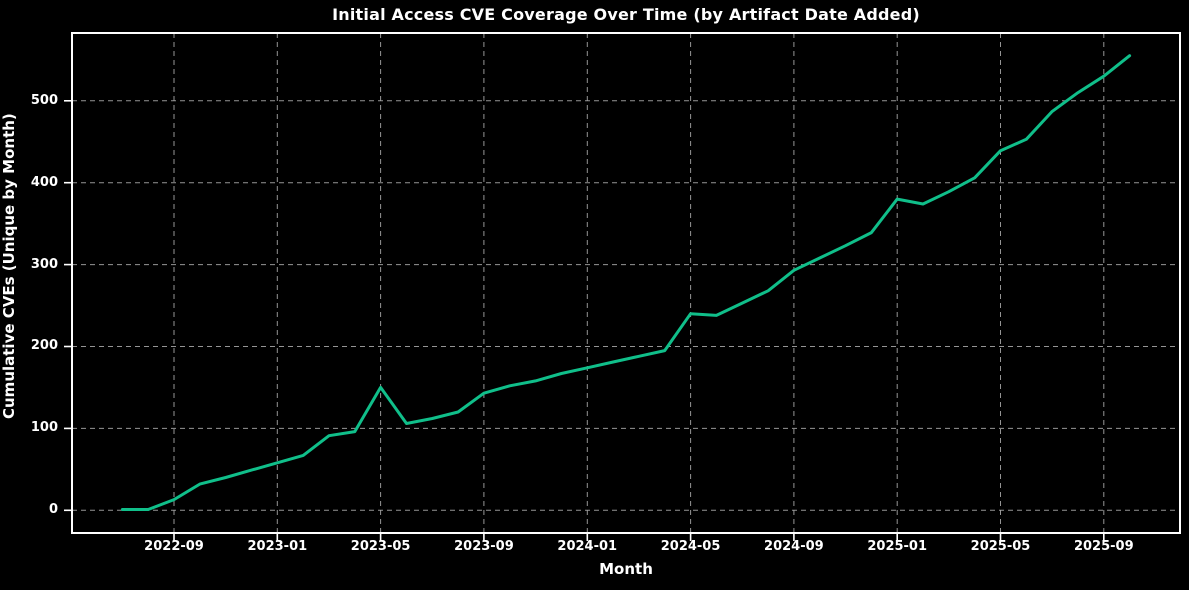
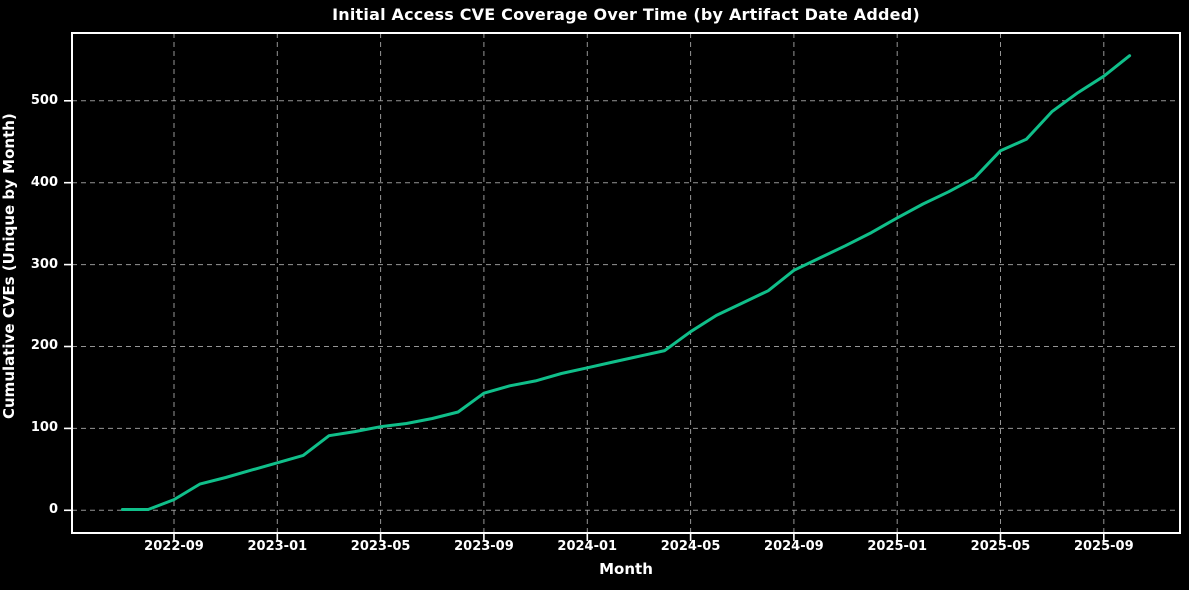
2023-05: 150 -> 100
2024-05: 240 -> 220
2025-01: 380 -> 360
